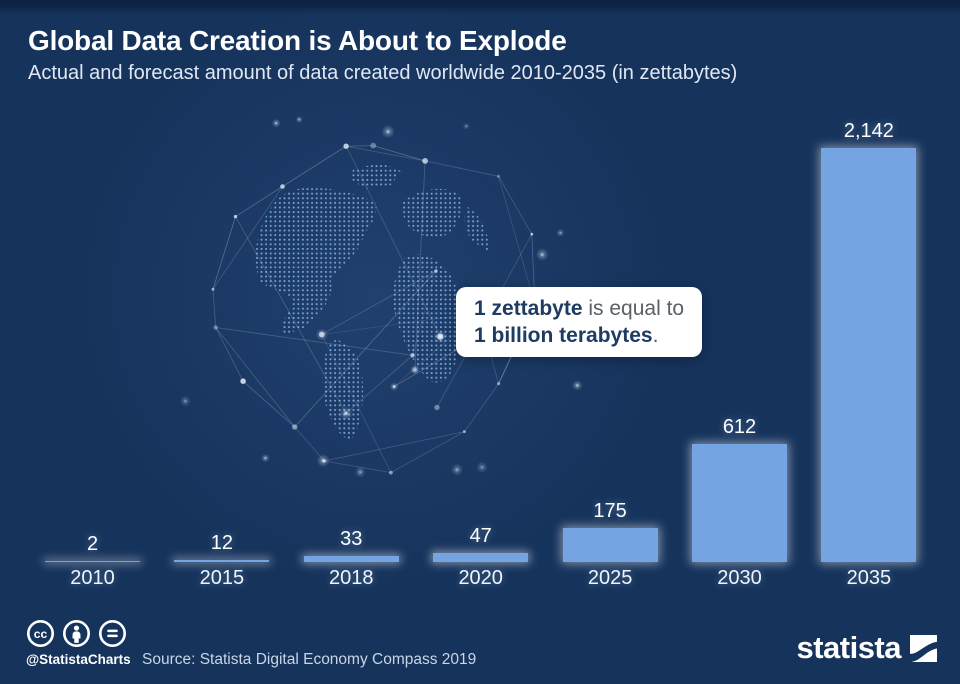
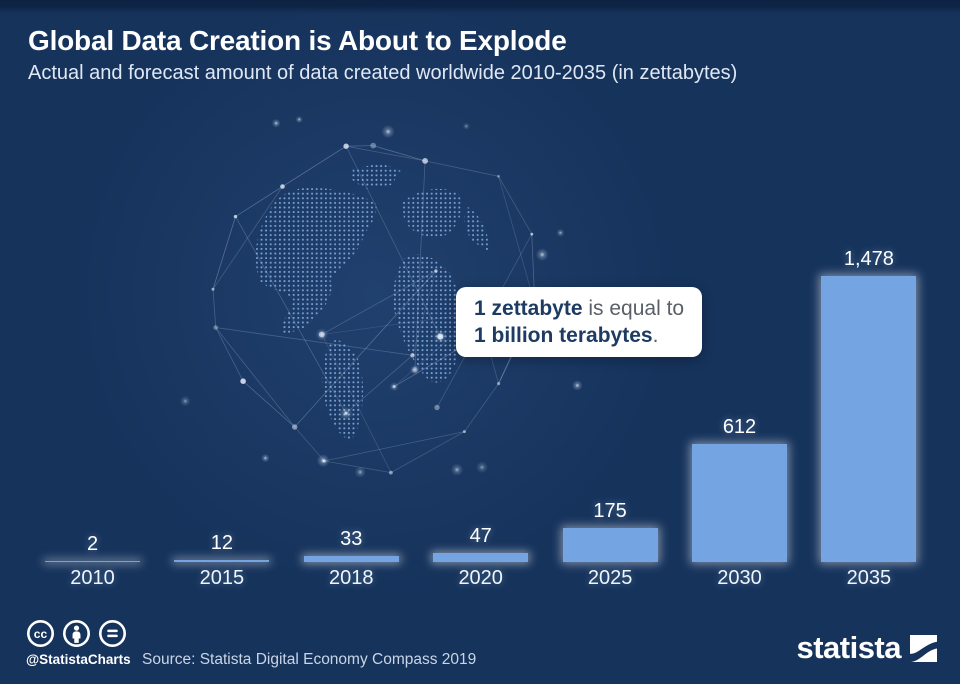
2035: 2,142 -> 1,478
